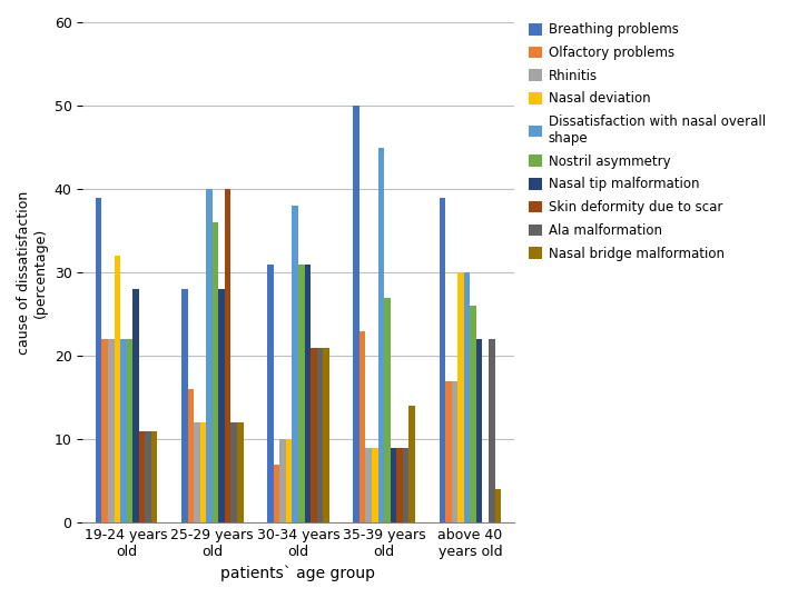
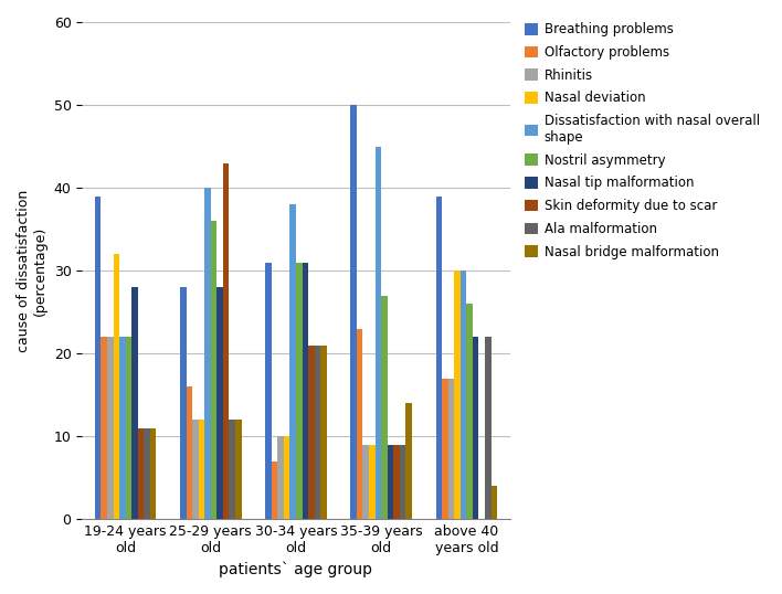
Skin deformity due to scar/25-29 years old: 40 -> 43
